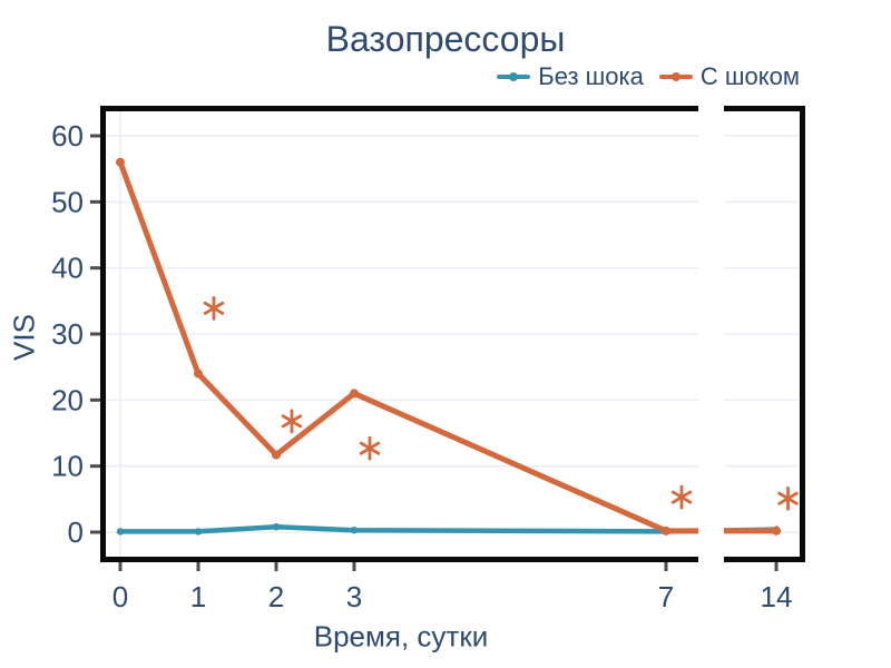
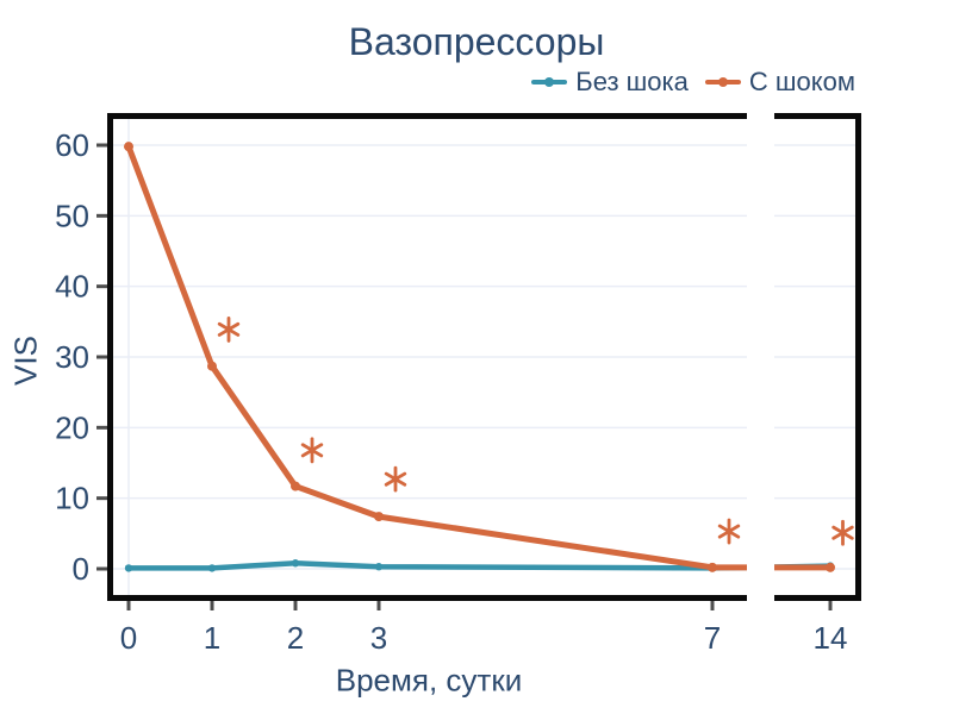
С шоком/0: 56 -> 60
С шоком/1: 24 -> 29
С шоком/3: 21 -> 7
